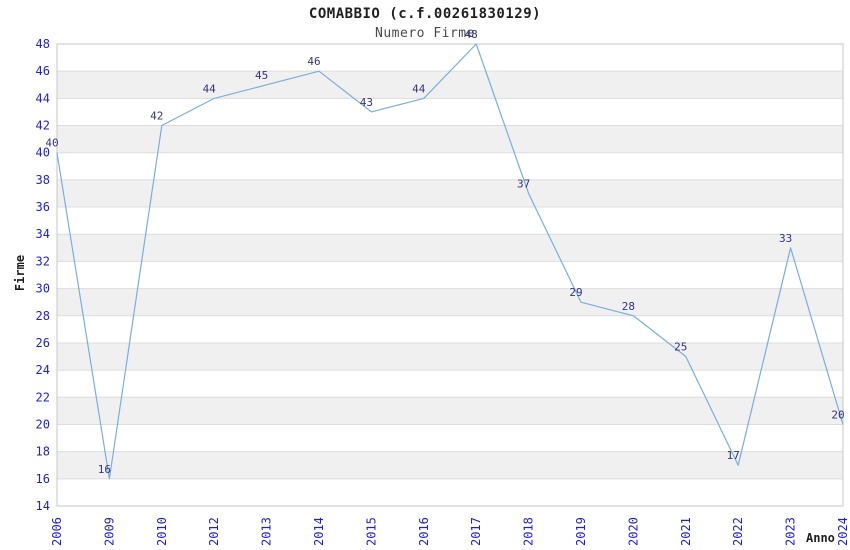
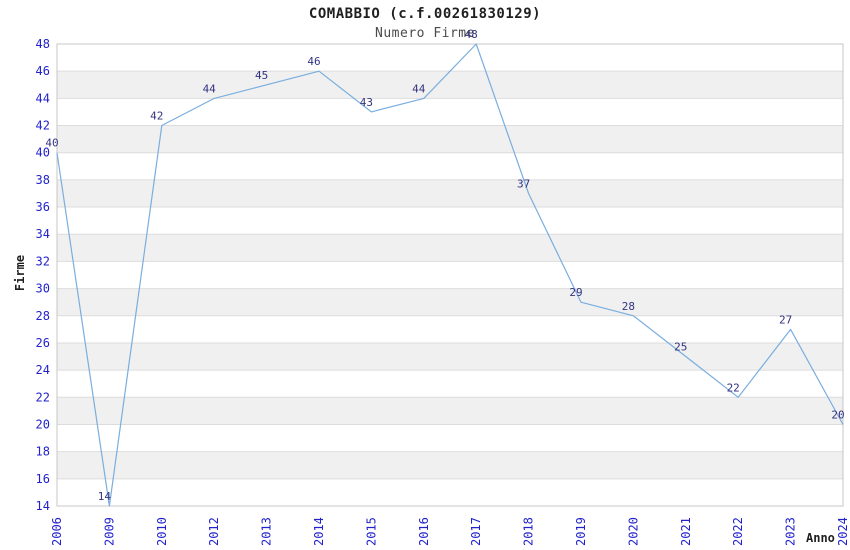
2009: 16 -> 14
2022: 17 -> 22
2023: 33 -> 27
